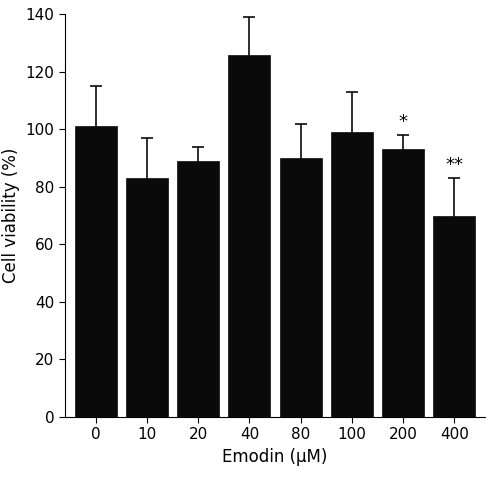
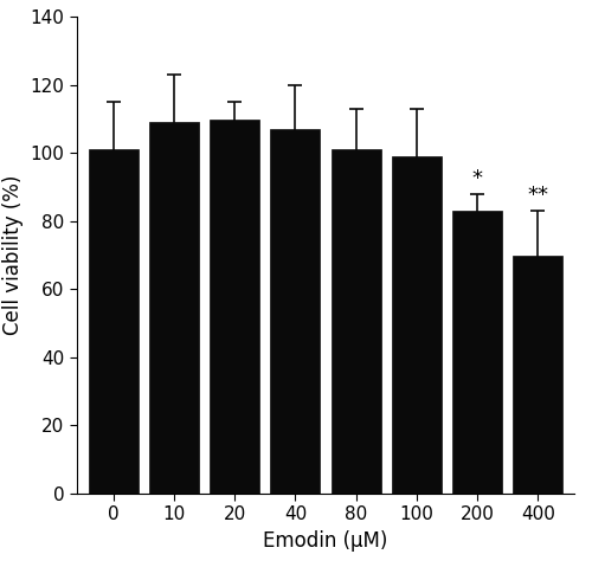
10: 83 -> 109
20: 89 -> 110
40: 126 -> 107
80: 90 -> 101
200: 93 -> 83
